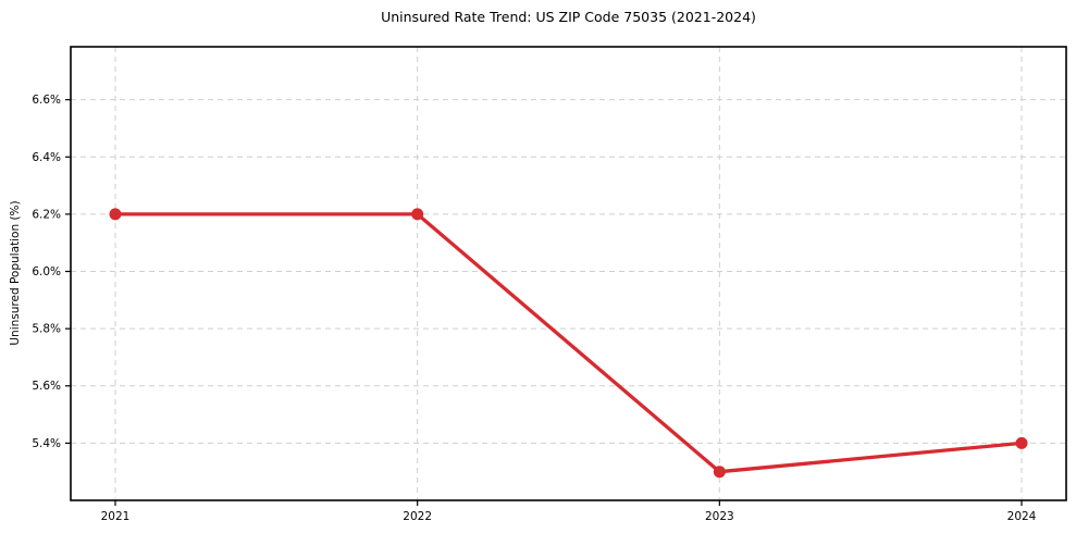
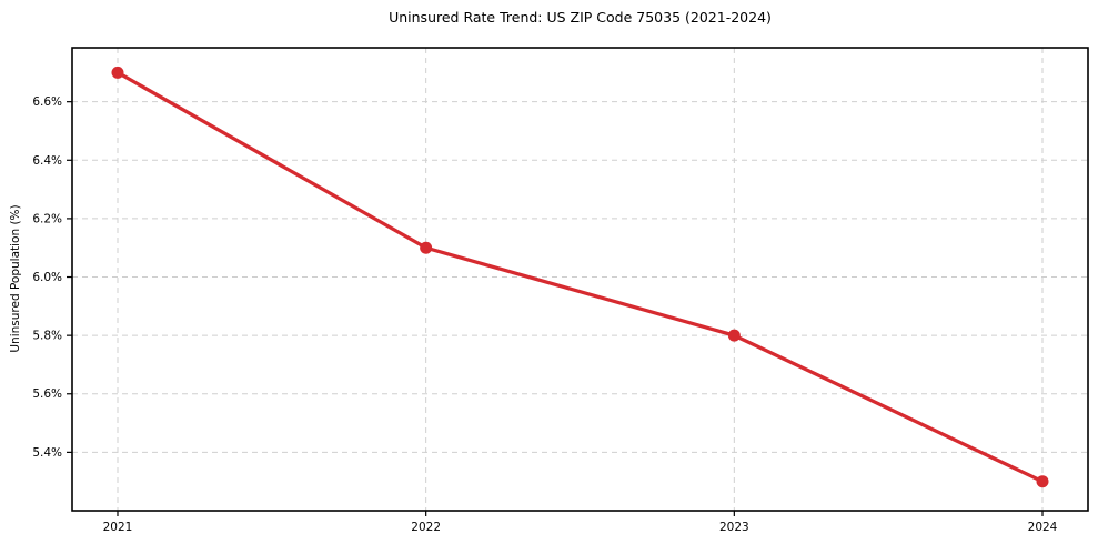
2021: 6.2% -> 6.7%
2022: 6.2% -> 6.1%
2023: 5.3% -> 5.8%
2024: 5.4% -> 5.3%
